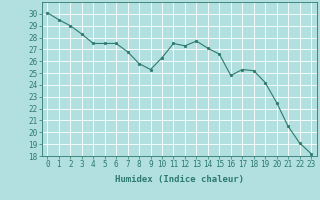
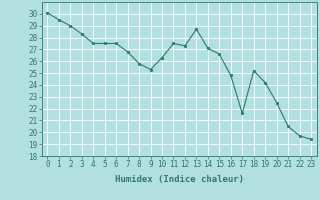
13: 27.7 -> 28.7
17: 25.3 -> 21.6
22: 19.1 -> 19.7
23: 18.2 -> 19.4
